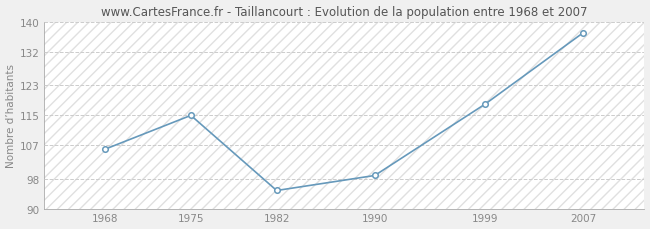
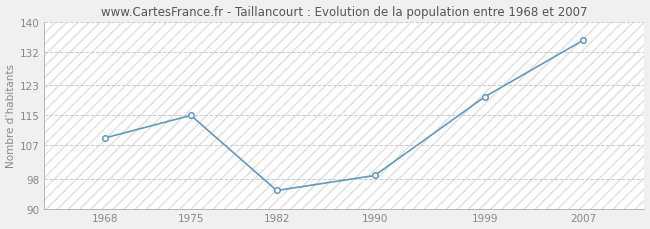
1968: 106 -> 109
1999: 118 -> 120
2007: 137 -> 135
